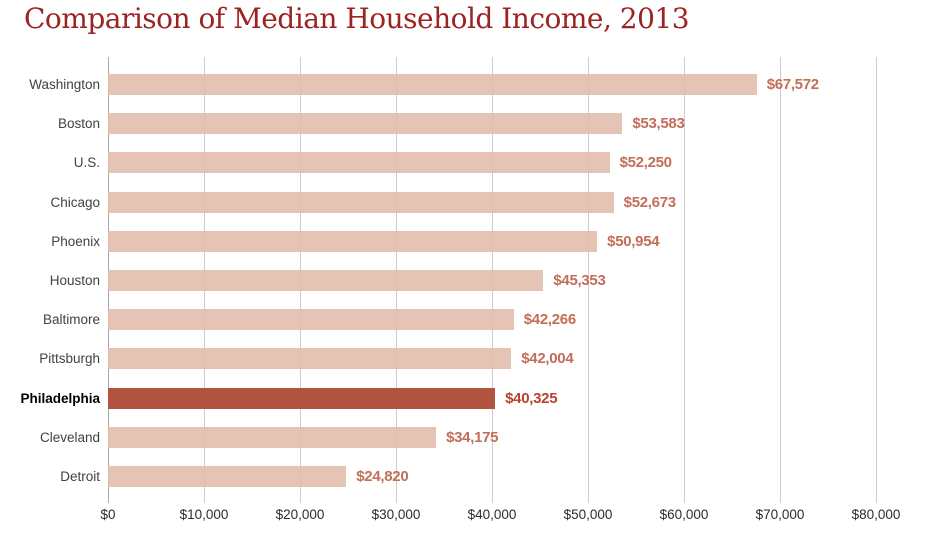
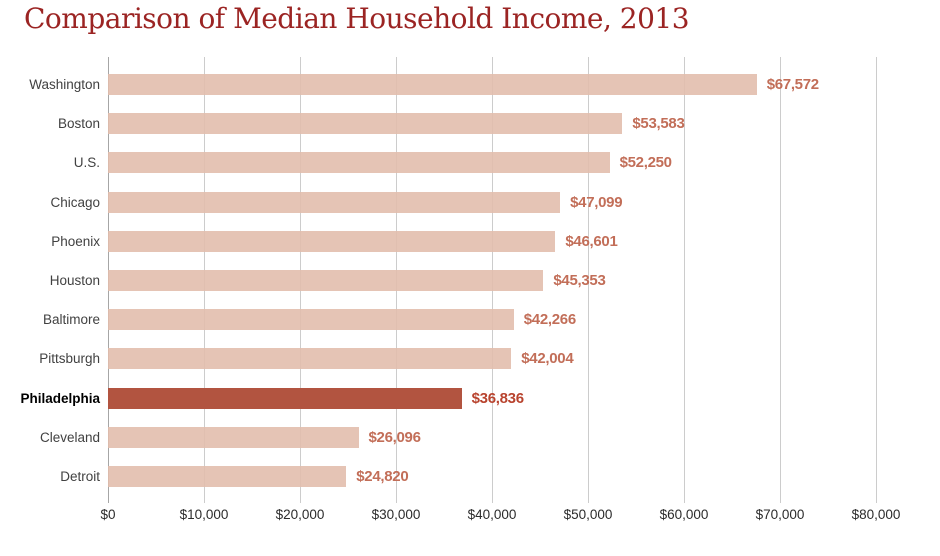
Chicago: $52,673 -> $47,099
Phoenix: $50,954 -> $46,601
Philadelphia: $40,325 -> $36,836
Cleveland: $34,175 -> $26,096
